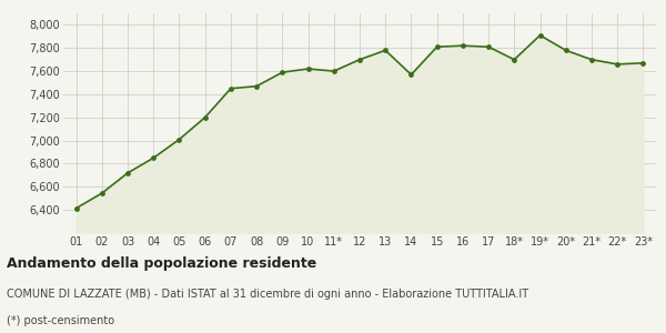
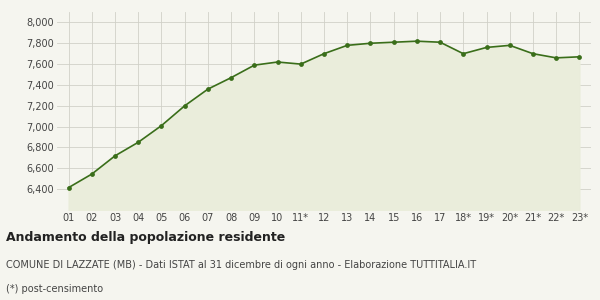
07: 7,450 -> 7,360
14: 7,570 -> 7,800
19*: 7,910 -> 7,760
